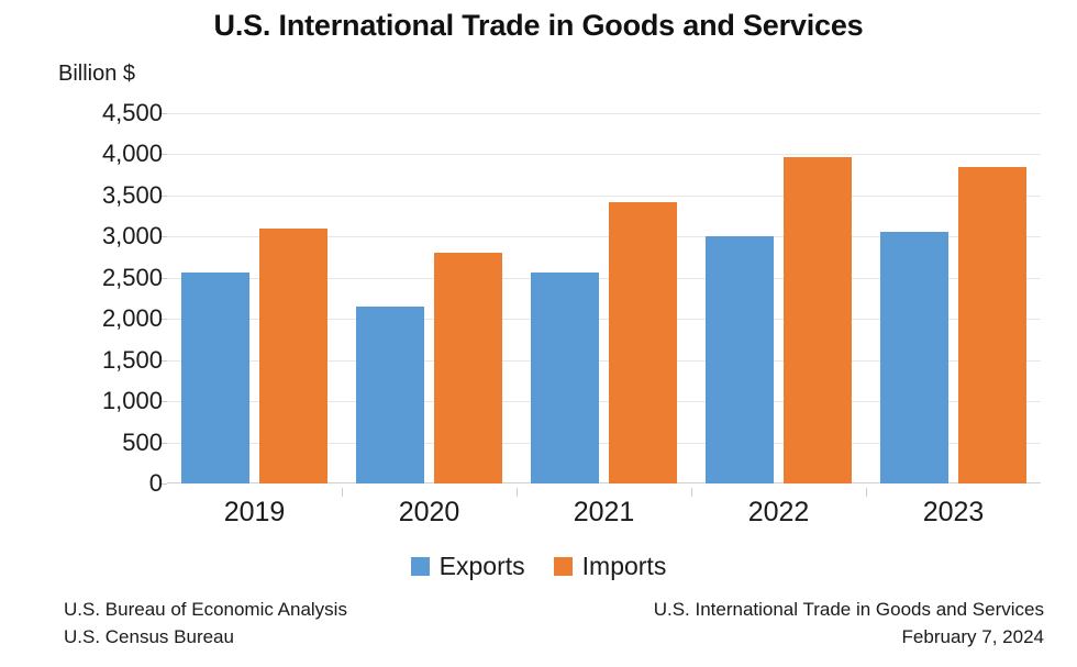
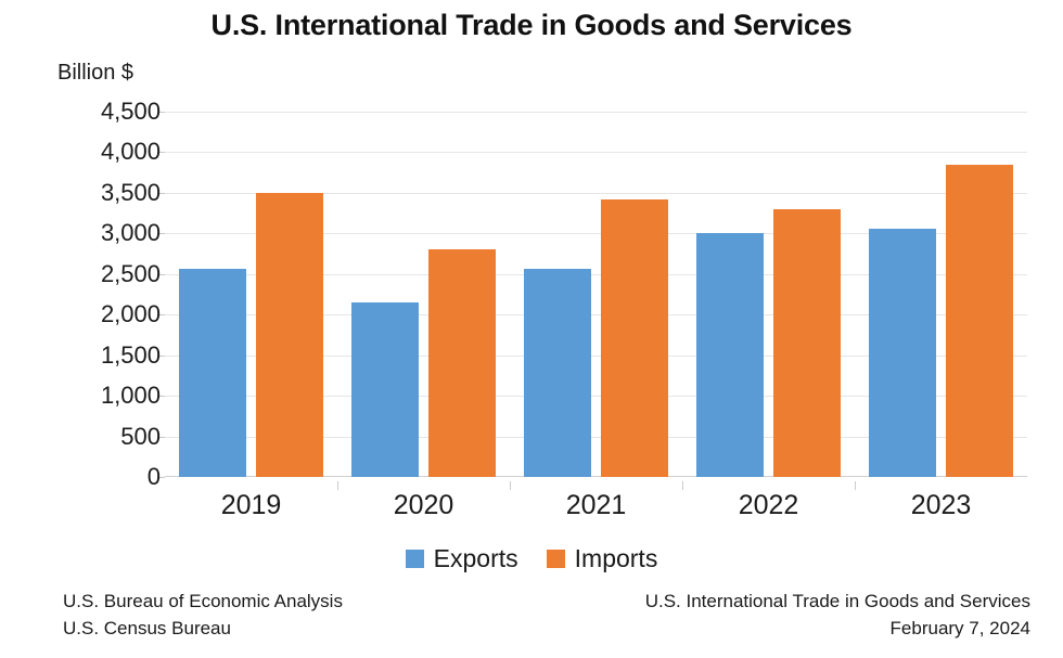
Imports/2019: 3100 -> 3500
Imports/2022: 4000 -> 3300
